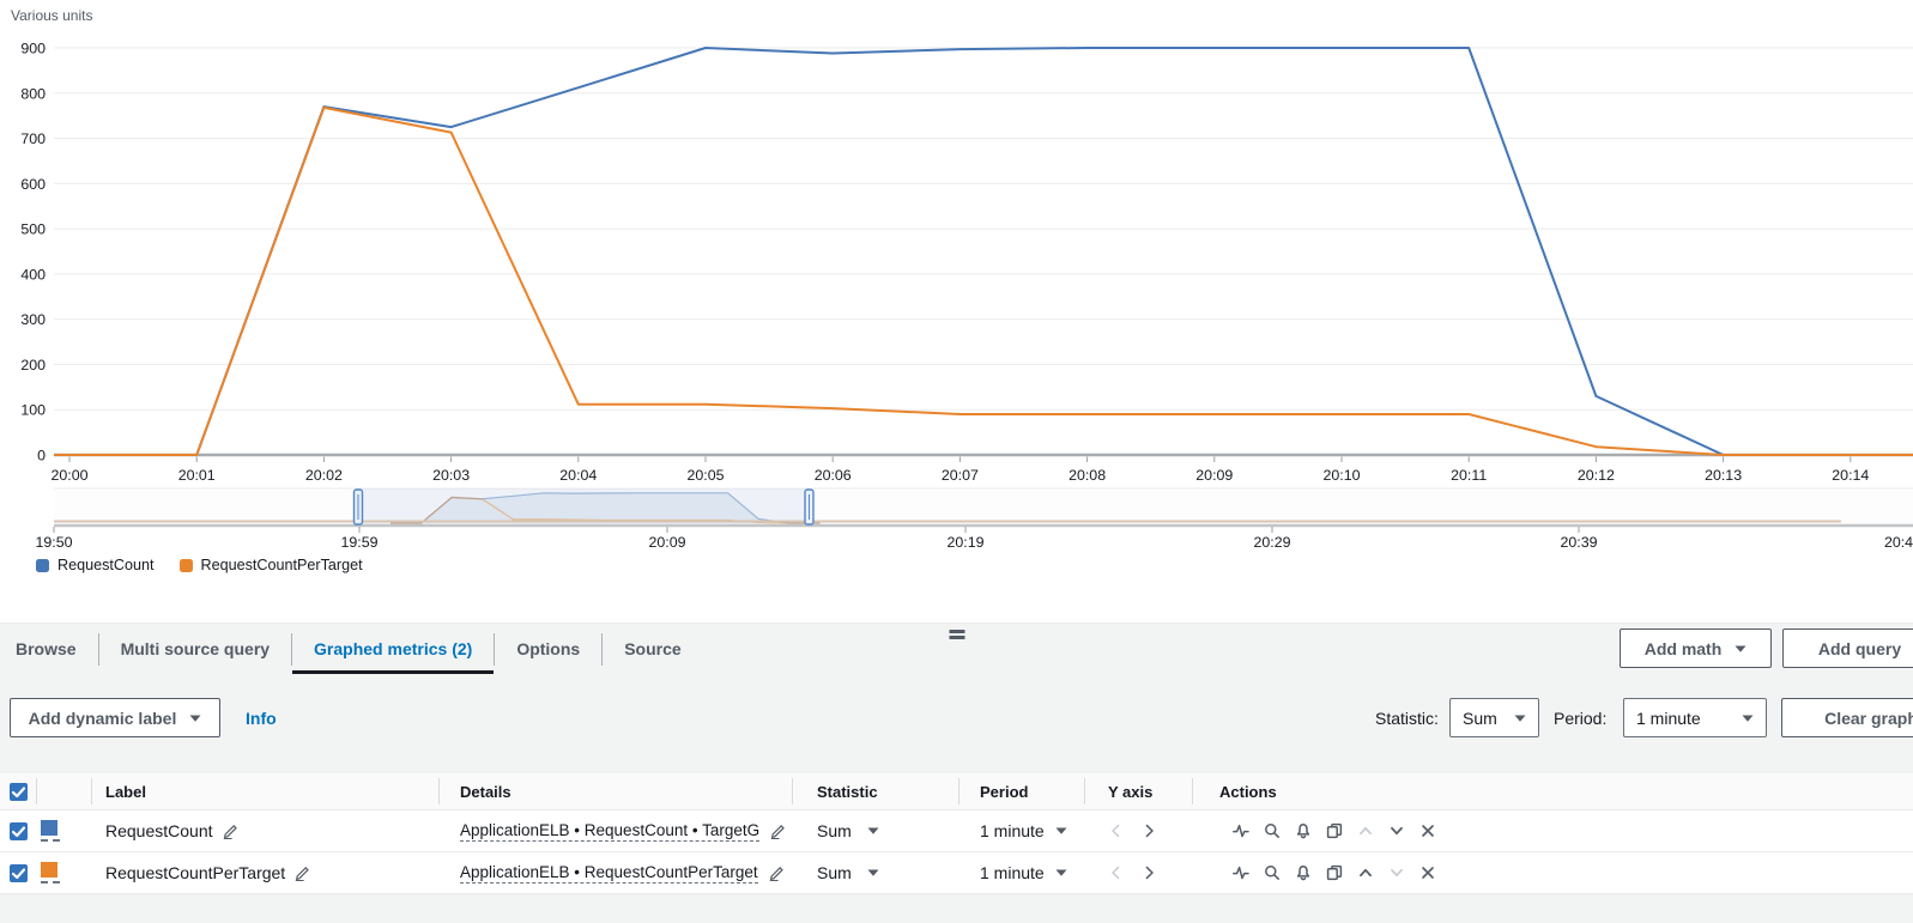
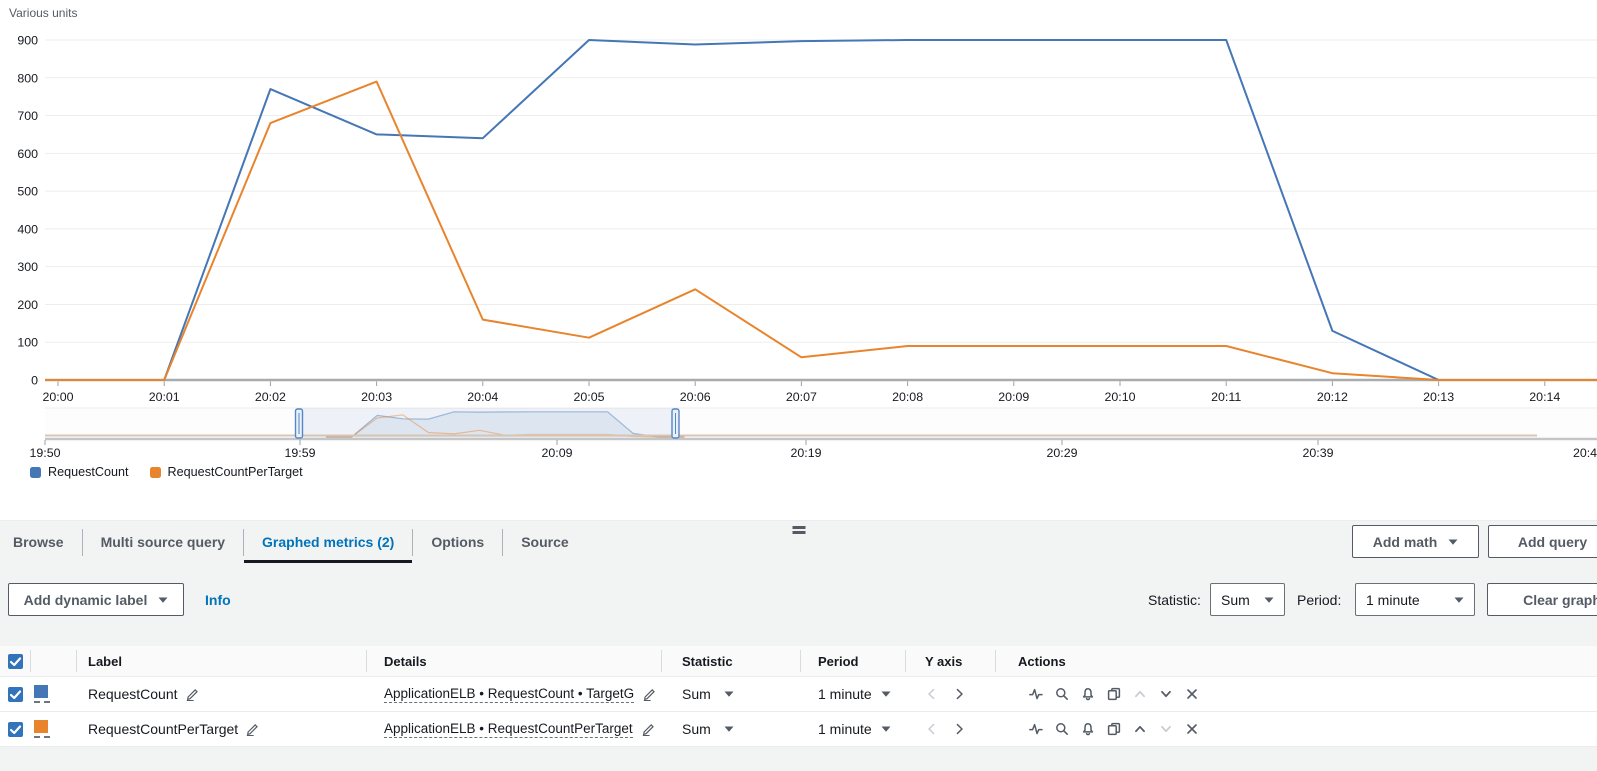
RequestCountPerTarget/20:02: 770 -> 680
RequestCount/20:03: 720 -> 650
RequestCountPerTarget/20:03: 710 -> 790
RequestCount/20:04: 810 -> 640
RequestCountPerTarget/20:04: 110 -> 160
RequestCountPerTarget/20:06: 100 -> 240
RequestCountPerTarget/20:07: 90 -> 60
